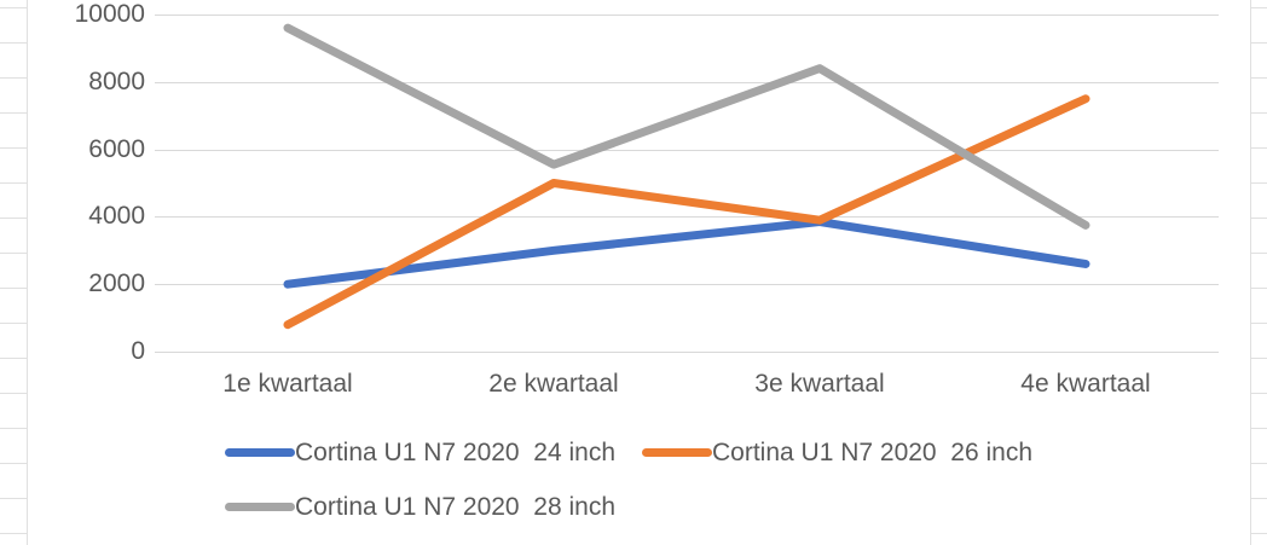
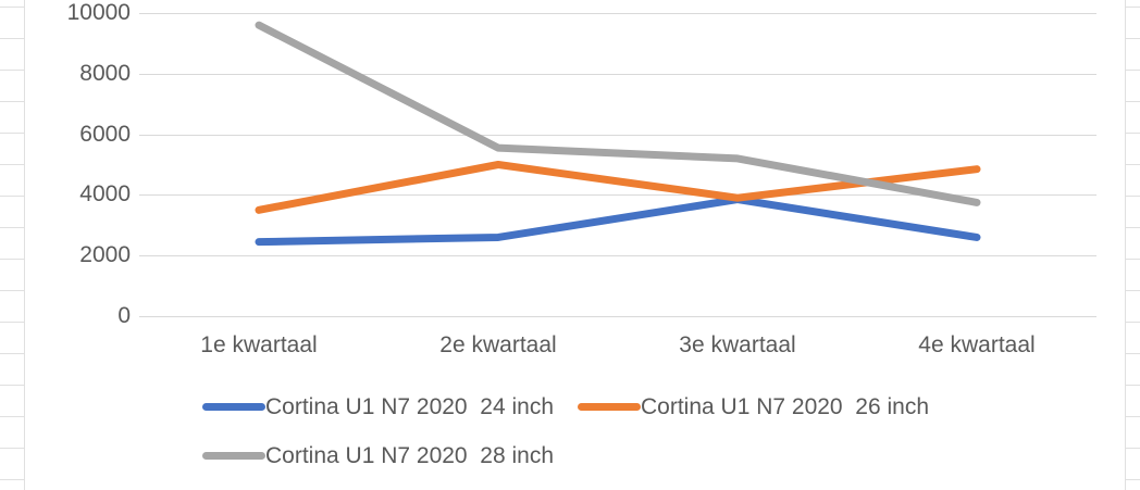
Cortina U1 N7 2020 24 inch/1e kwartaal: 2000 -> 2400
Cortina U1 N7 2020 26 inch/1e kwartaal: 800 -> 3500
Cortina U1 N7 2020 24 inch/2e kwartaal: 3000 -> 2600
Cortina U1 N7 2020 28 inch/3e kwartaal: 8400 -> 5200
Cortina U1 N7 2020 26 inch/4e kwartaal: 7500 -> 4800
